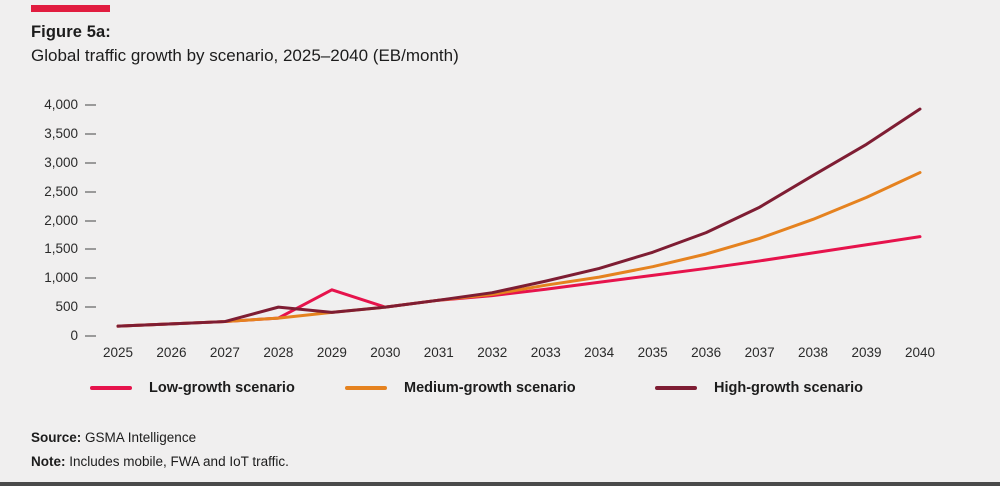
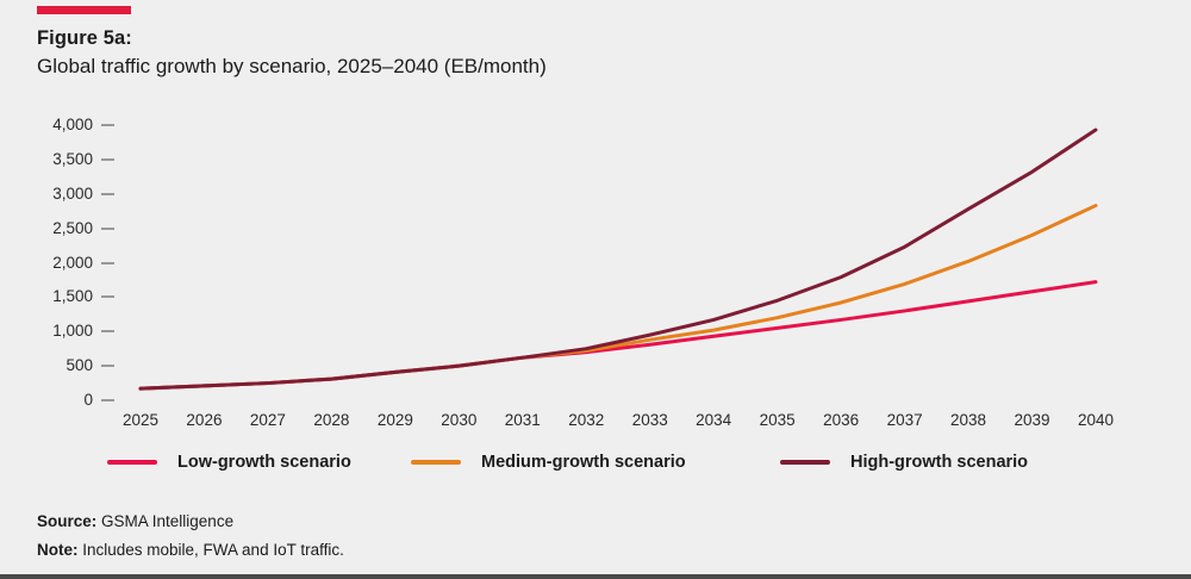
High-growth scenario/2028: 500 -> 300
Low-growth scenario/2029: 800 -> 400
